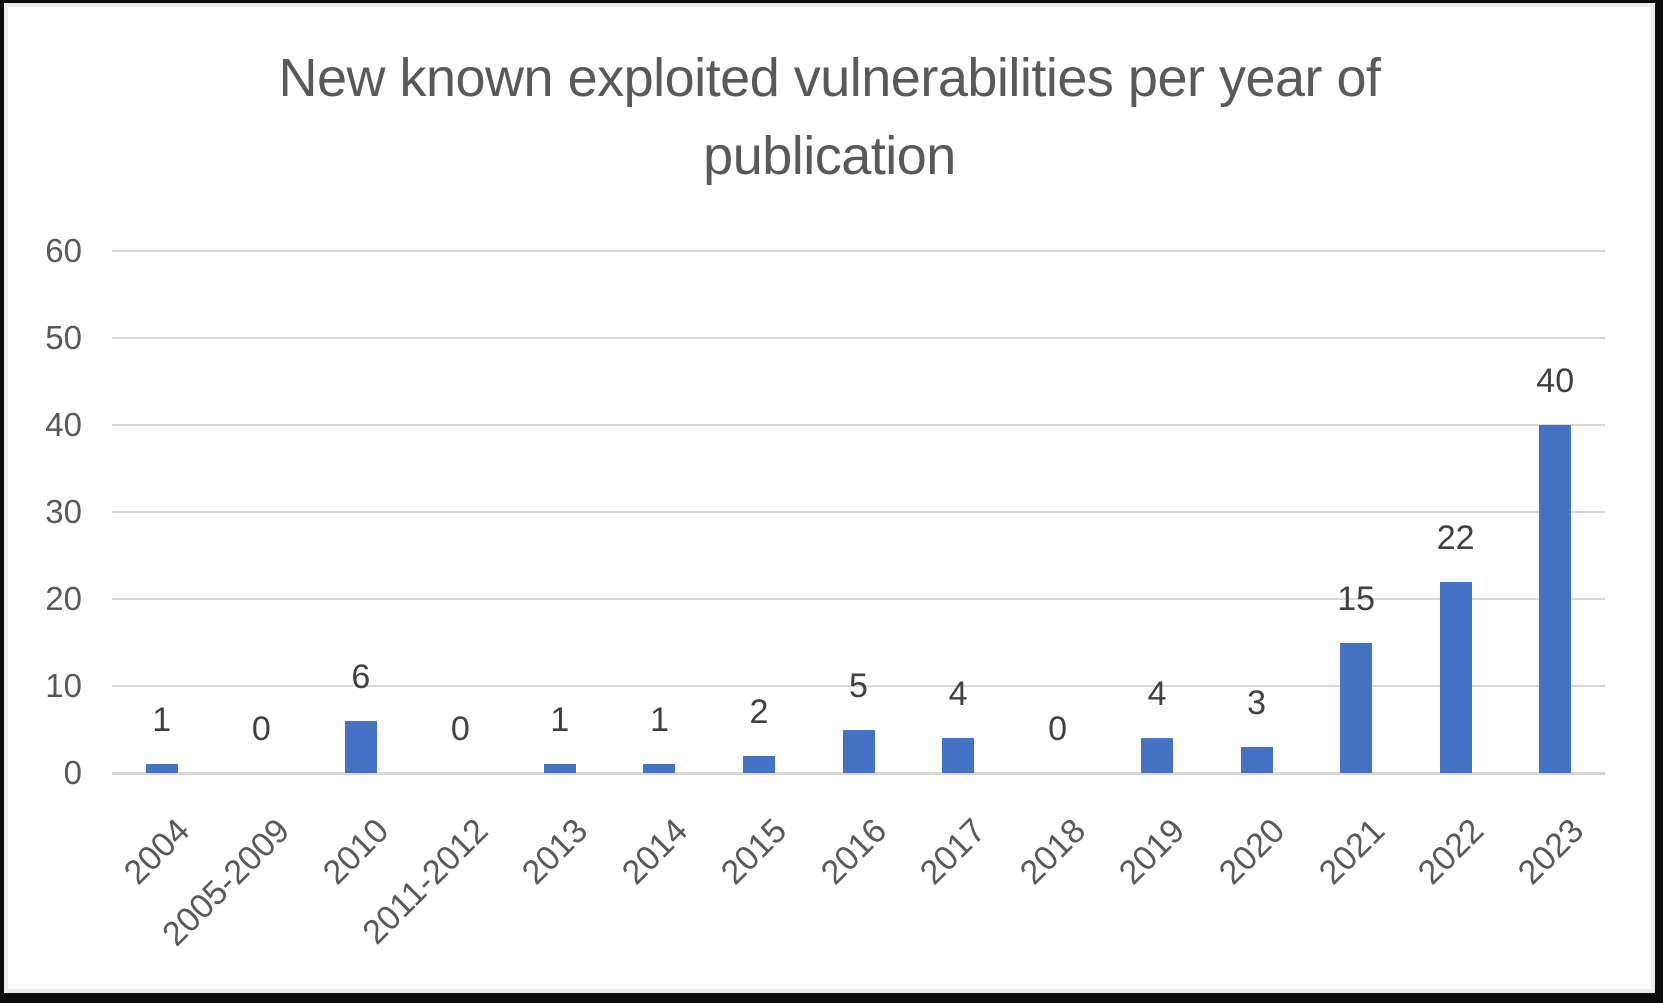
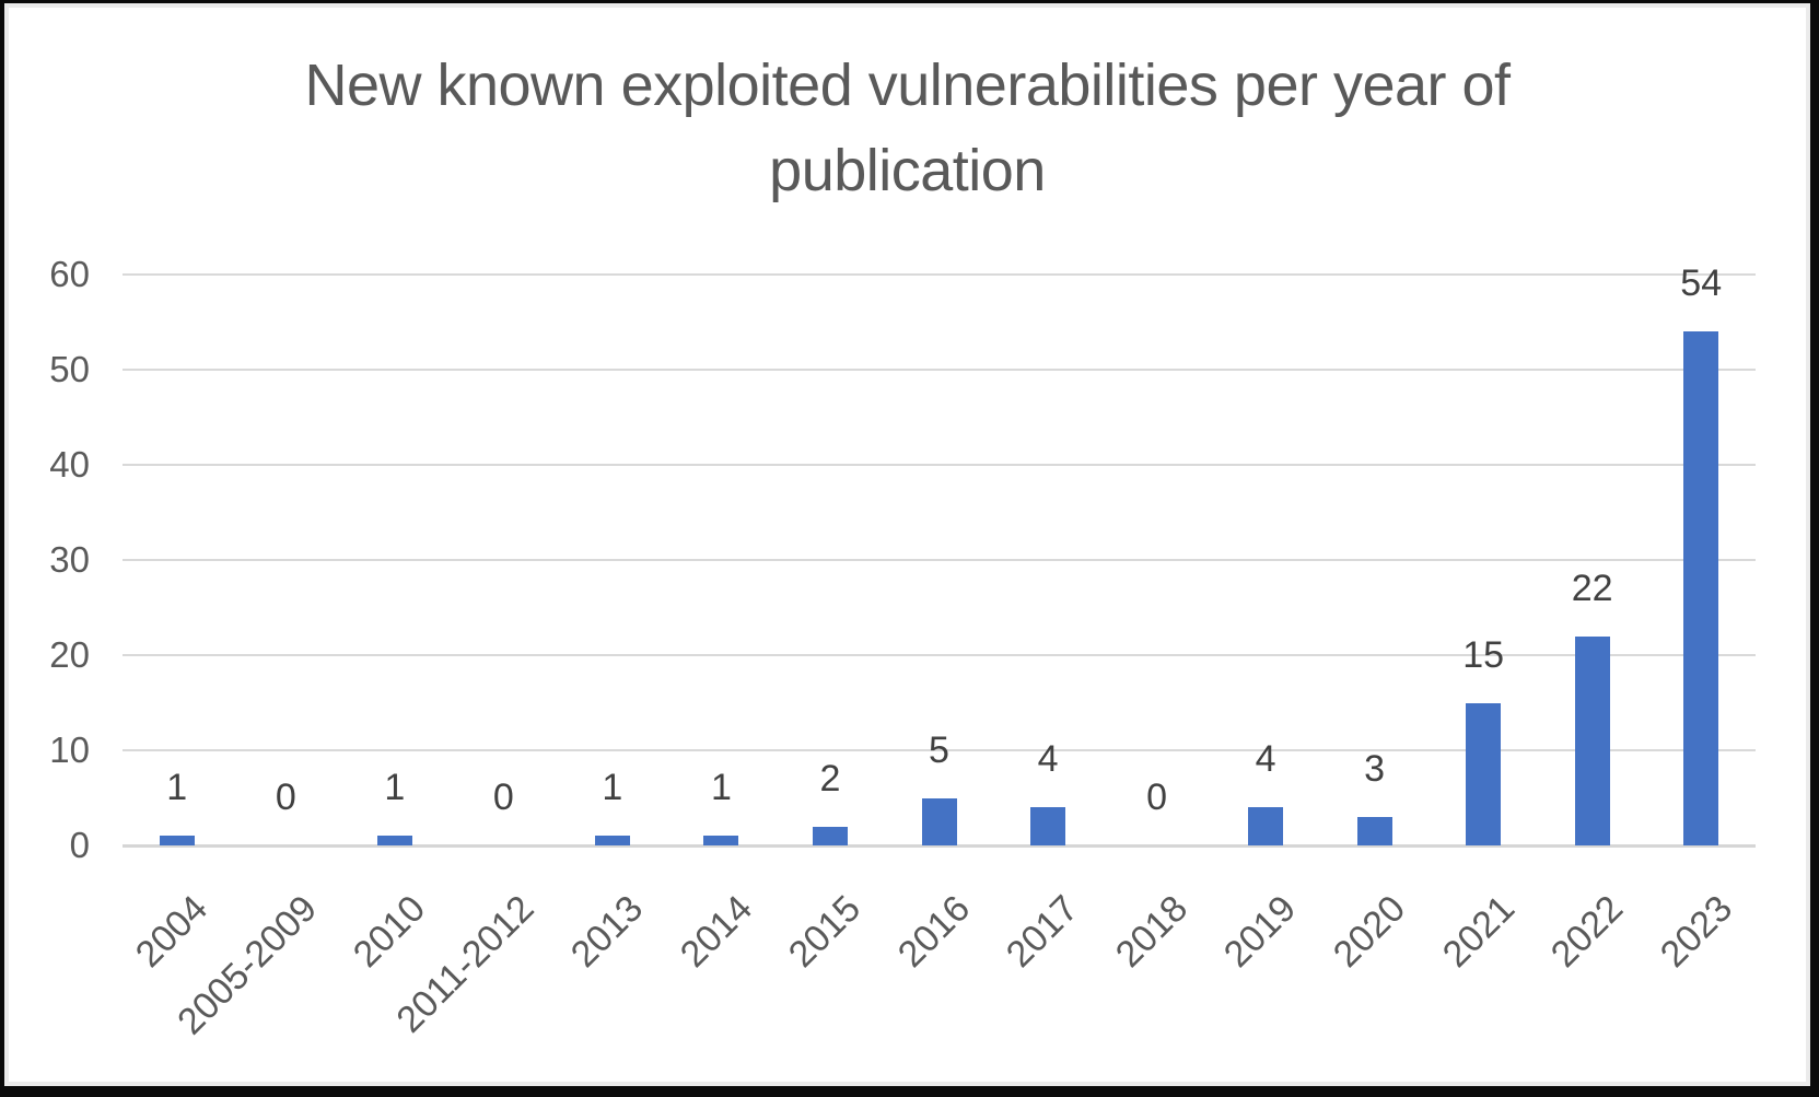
2010: 6 -> 1
2023: 40 -> 54
